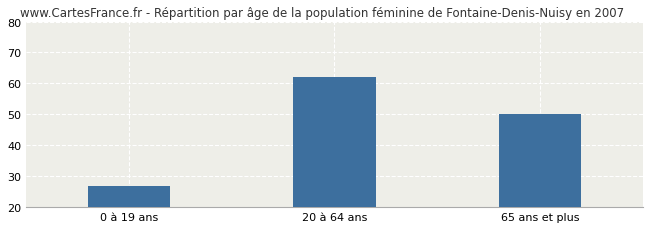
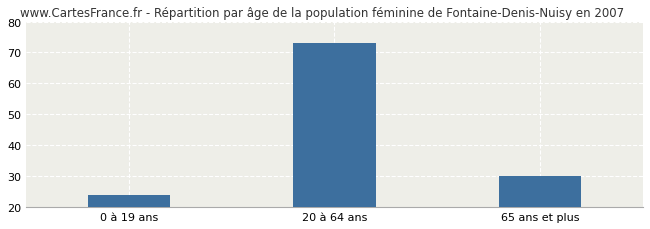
0 à 19 ans: 27 -> 24
20 à 64 ans: 62 -> 73
65 ans et plus: 50 -> 30
